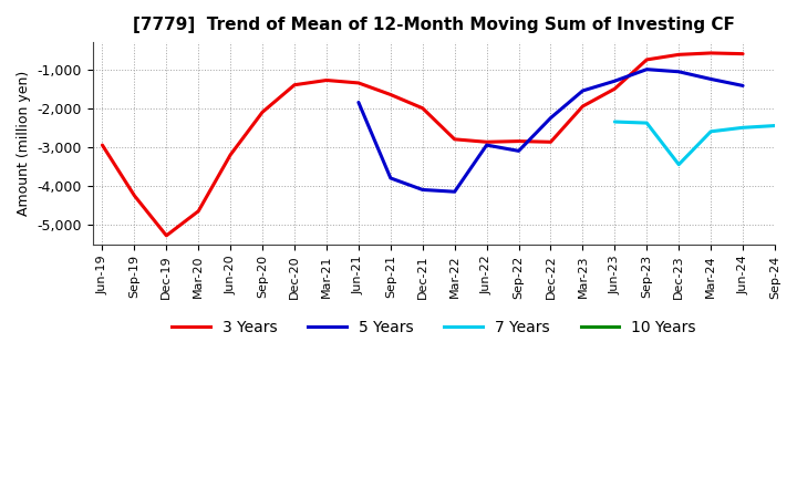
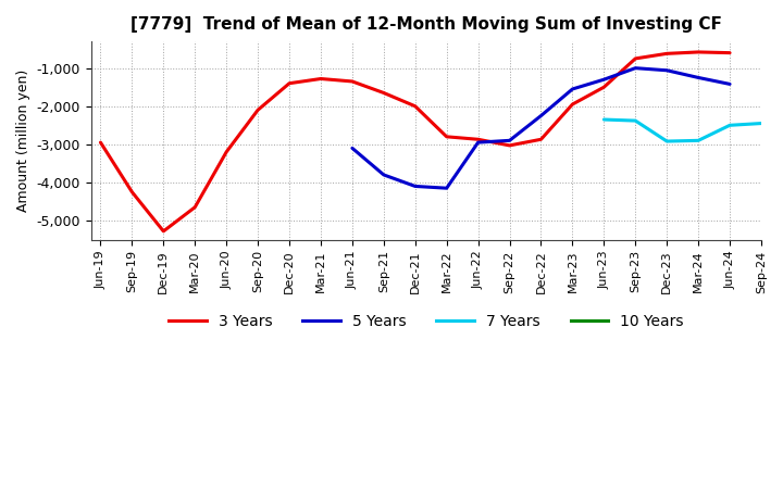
5 Years/Jun-21: -1,850 -> -3,100
3 Years/Sep-22: -2,850 -> -3,030
5 Years/Sep-22: -3,100 -> -2,900
7 Years/Dec-23: -3,450 -> -2,920
7 Years/Mar-24: -2,600 -> -2,900
